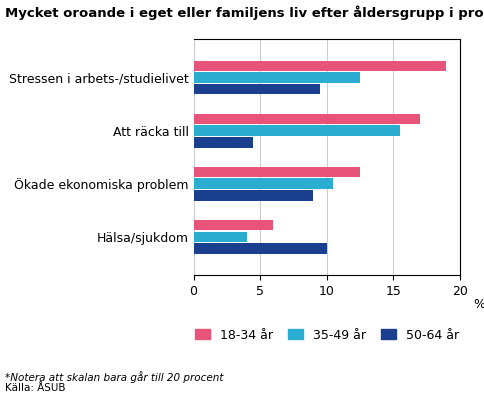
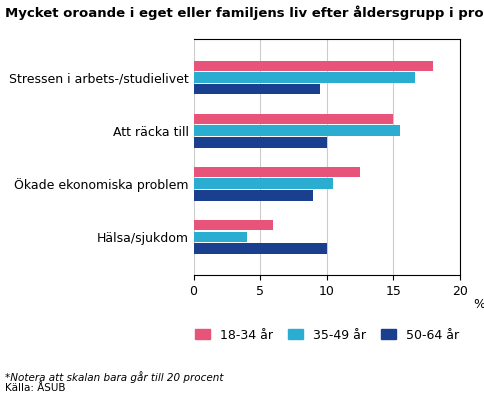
18-34 år/Stressen i arbets-/studielivet: 19.0 -> 18.0
35-49 år/Stressen i arbets-/studielivet: 12.5 -> 16.6
18-34 år/Att räcka till: 17.0 -> 15.0
50-64 år/Att räcka till: 4.5 -> 10.0
